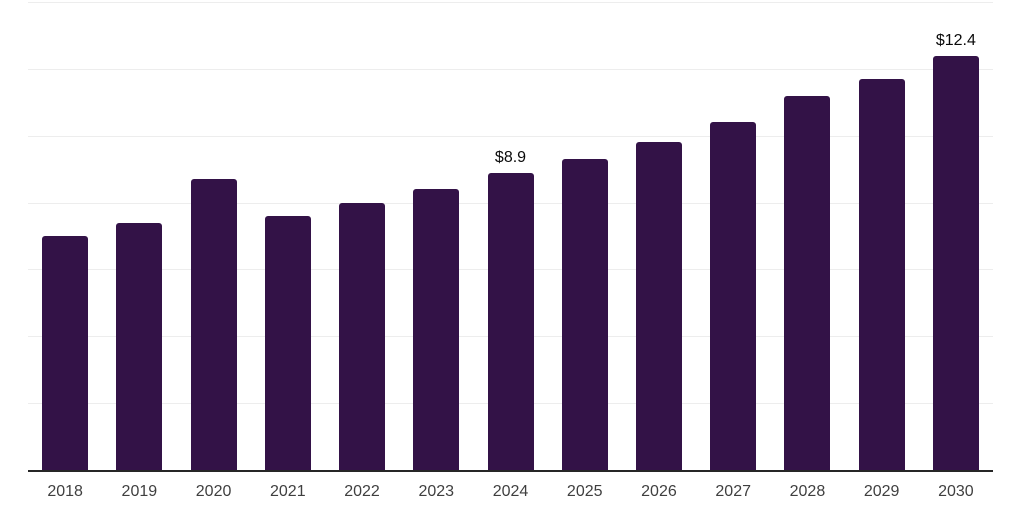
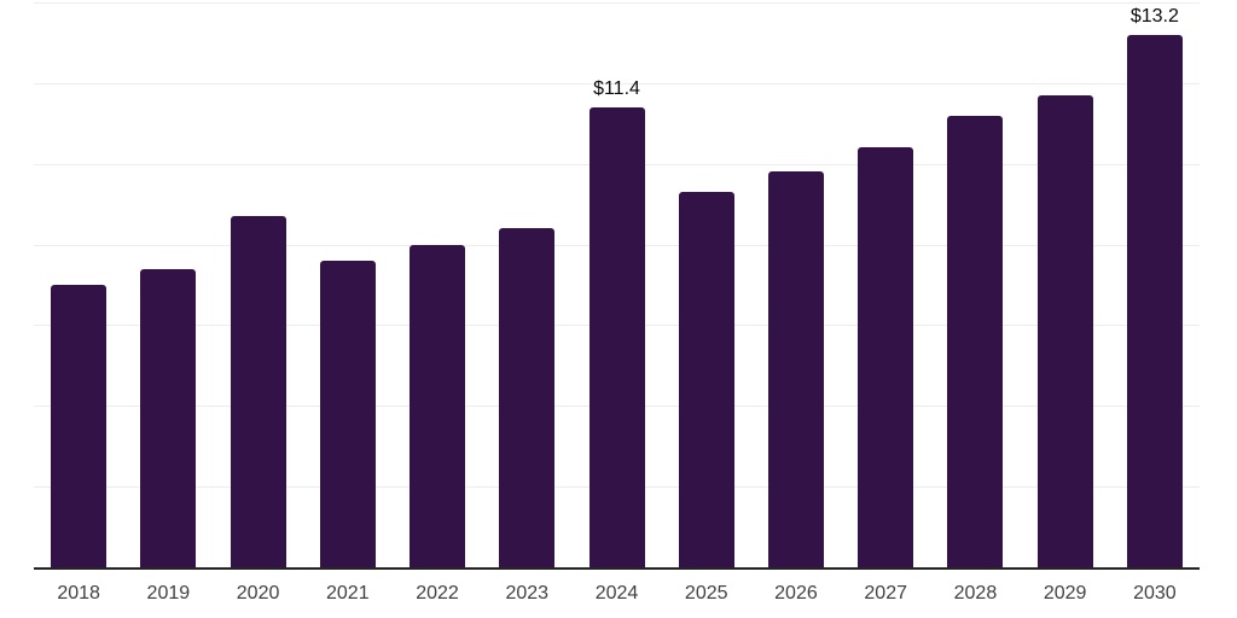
2024: $8.9 -> $11.4
2030: $12.4 -> $13.2
